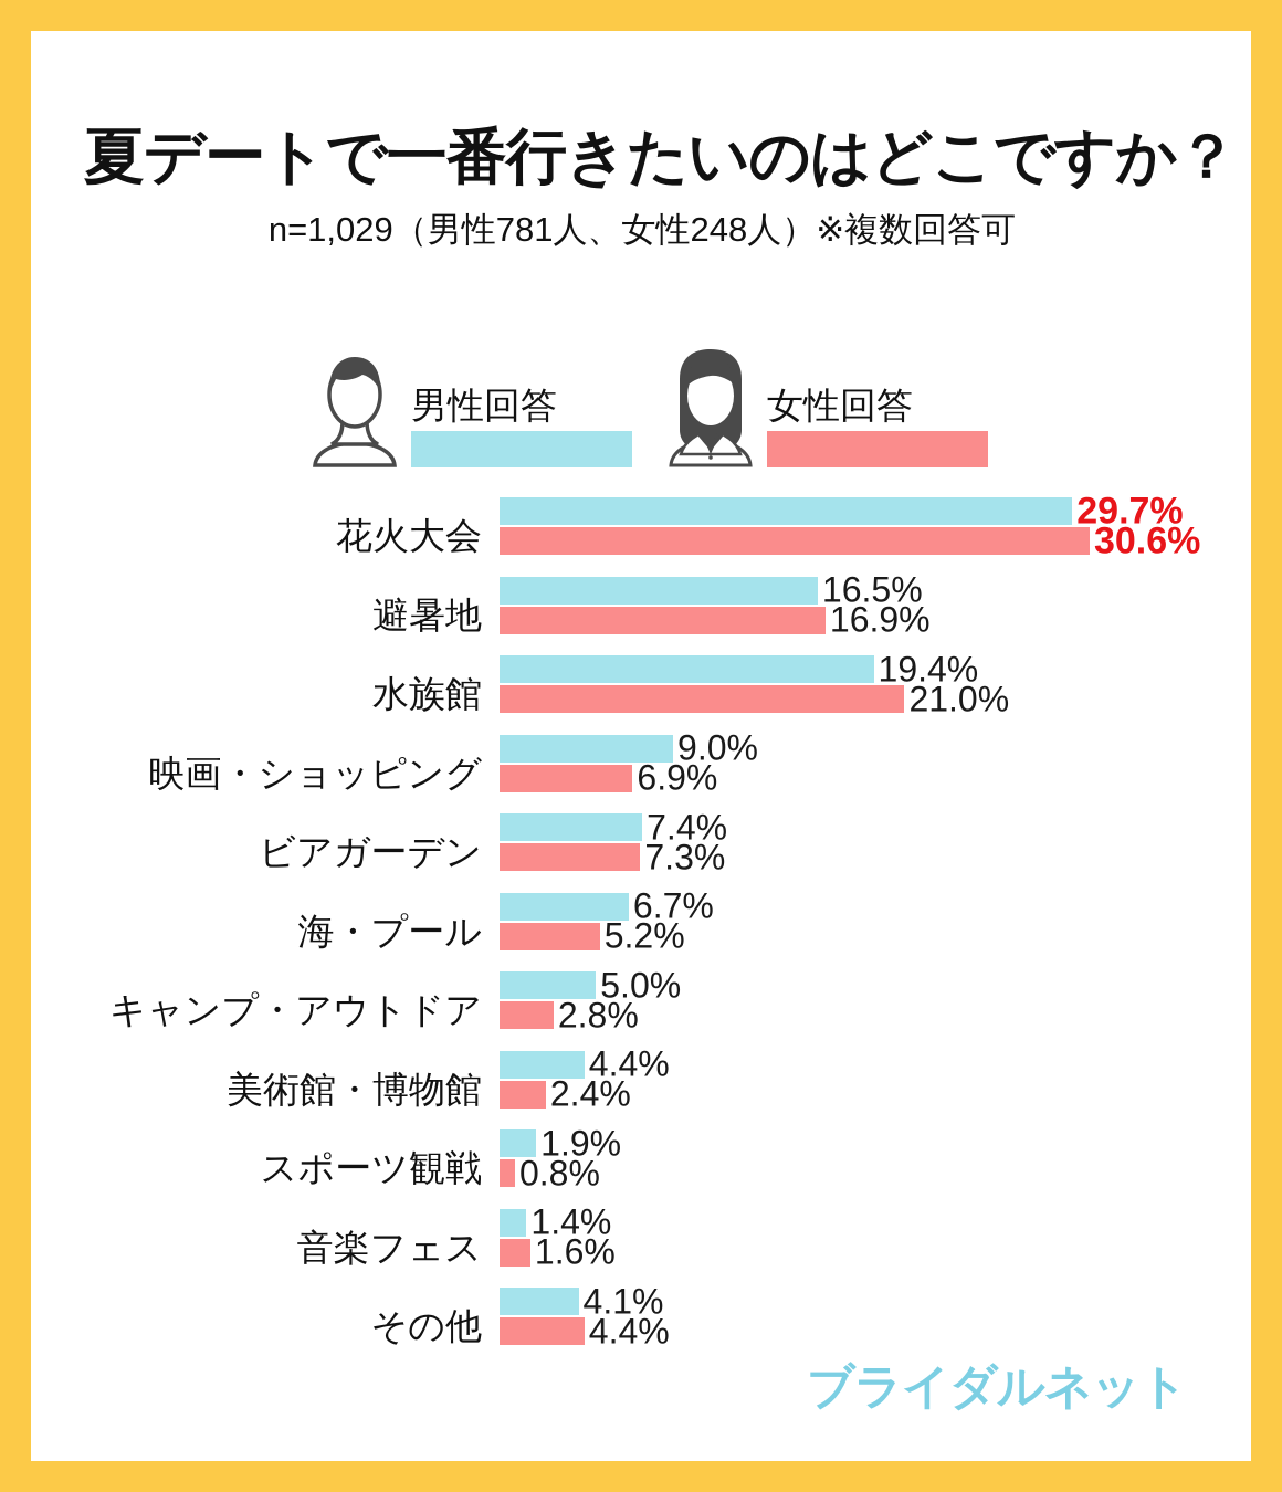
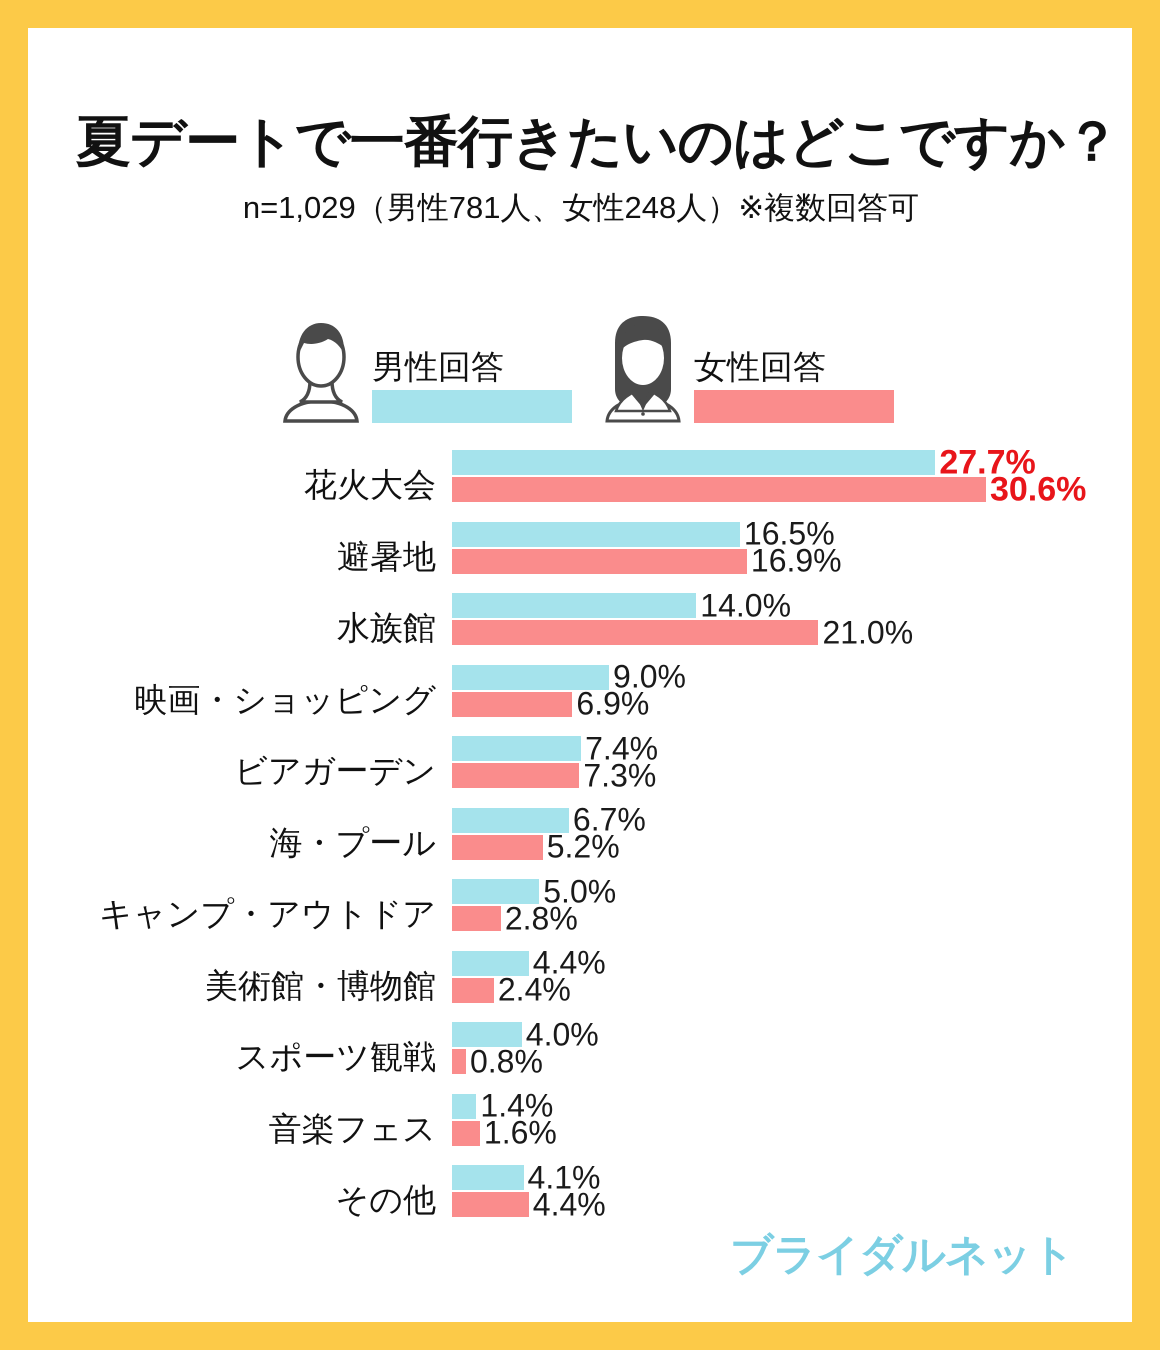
男性回答/花火大会: 29.7% -> 27.7%
男性回答/水族館: 19.4% -> 14.0%
男性回答/スポーツ観戦: 1.9% -> 4.0%
